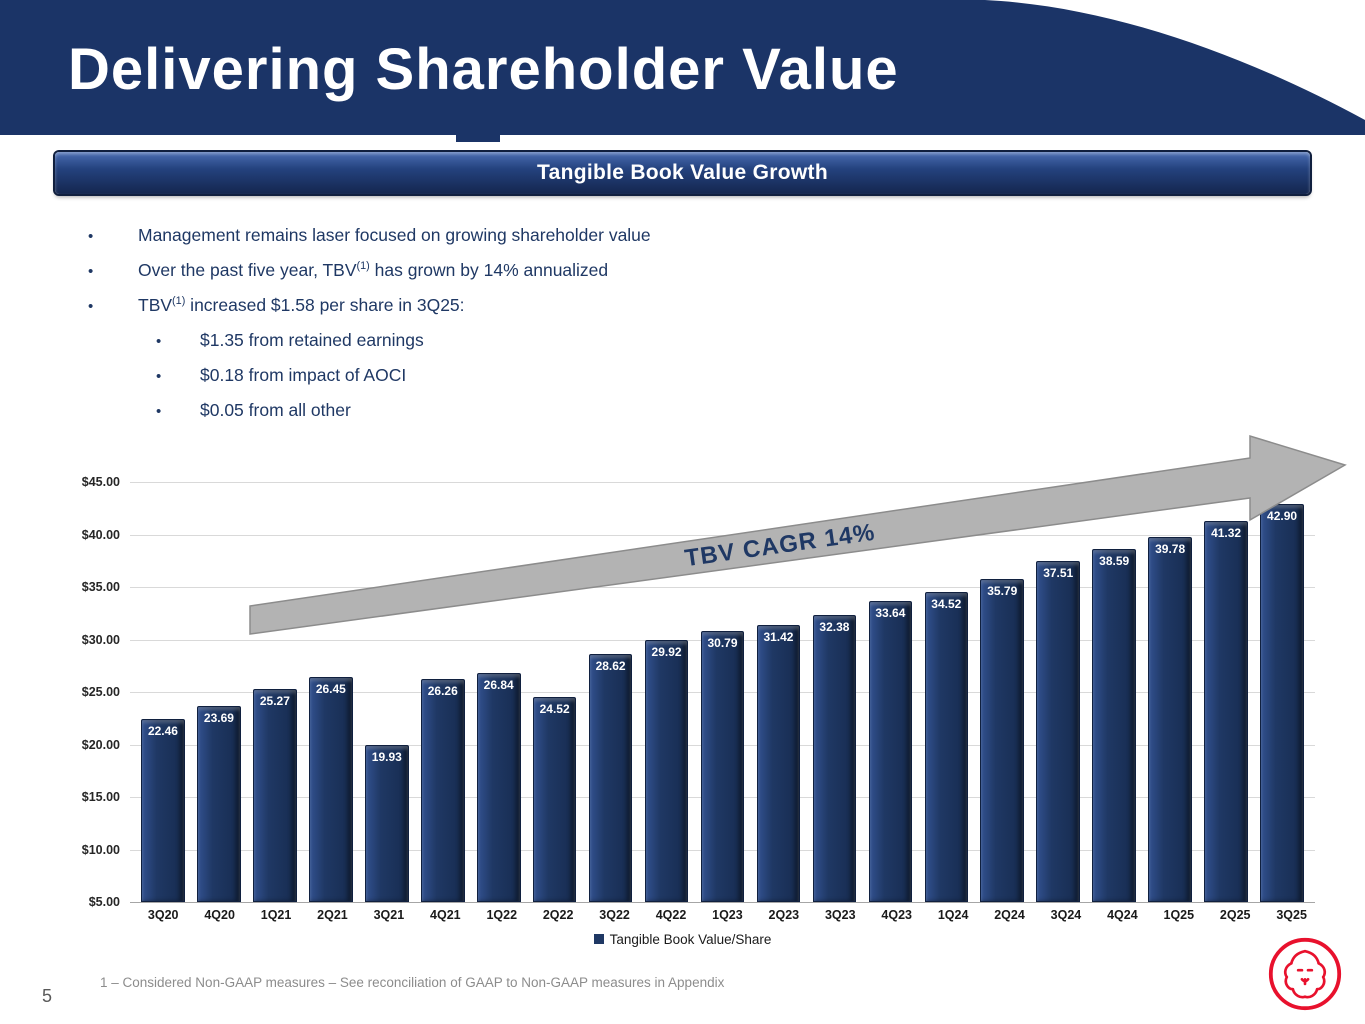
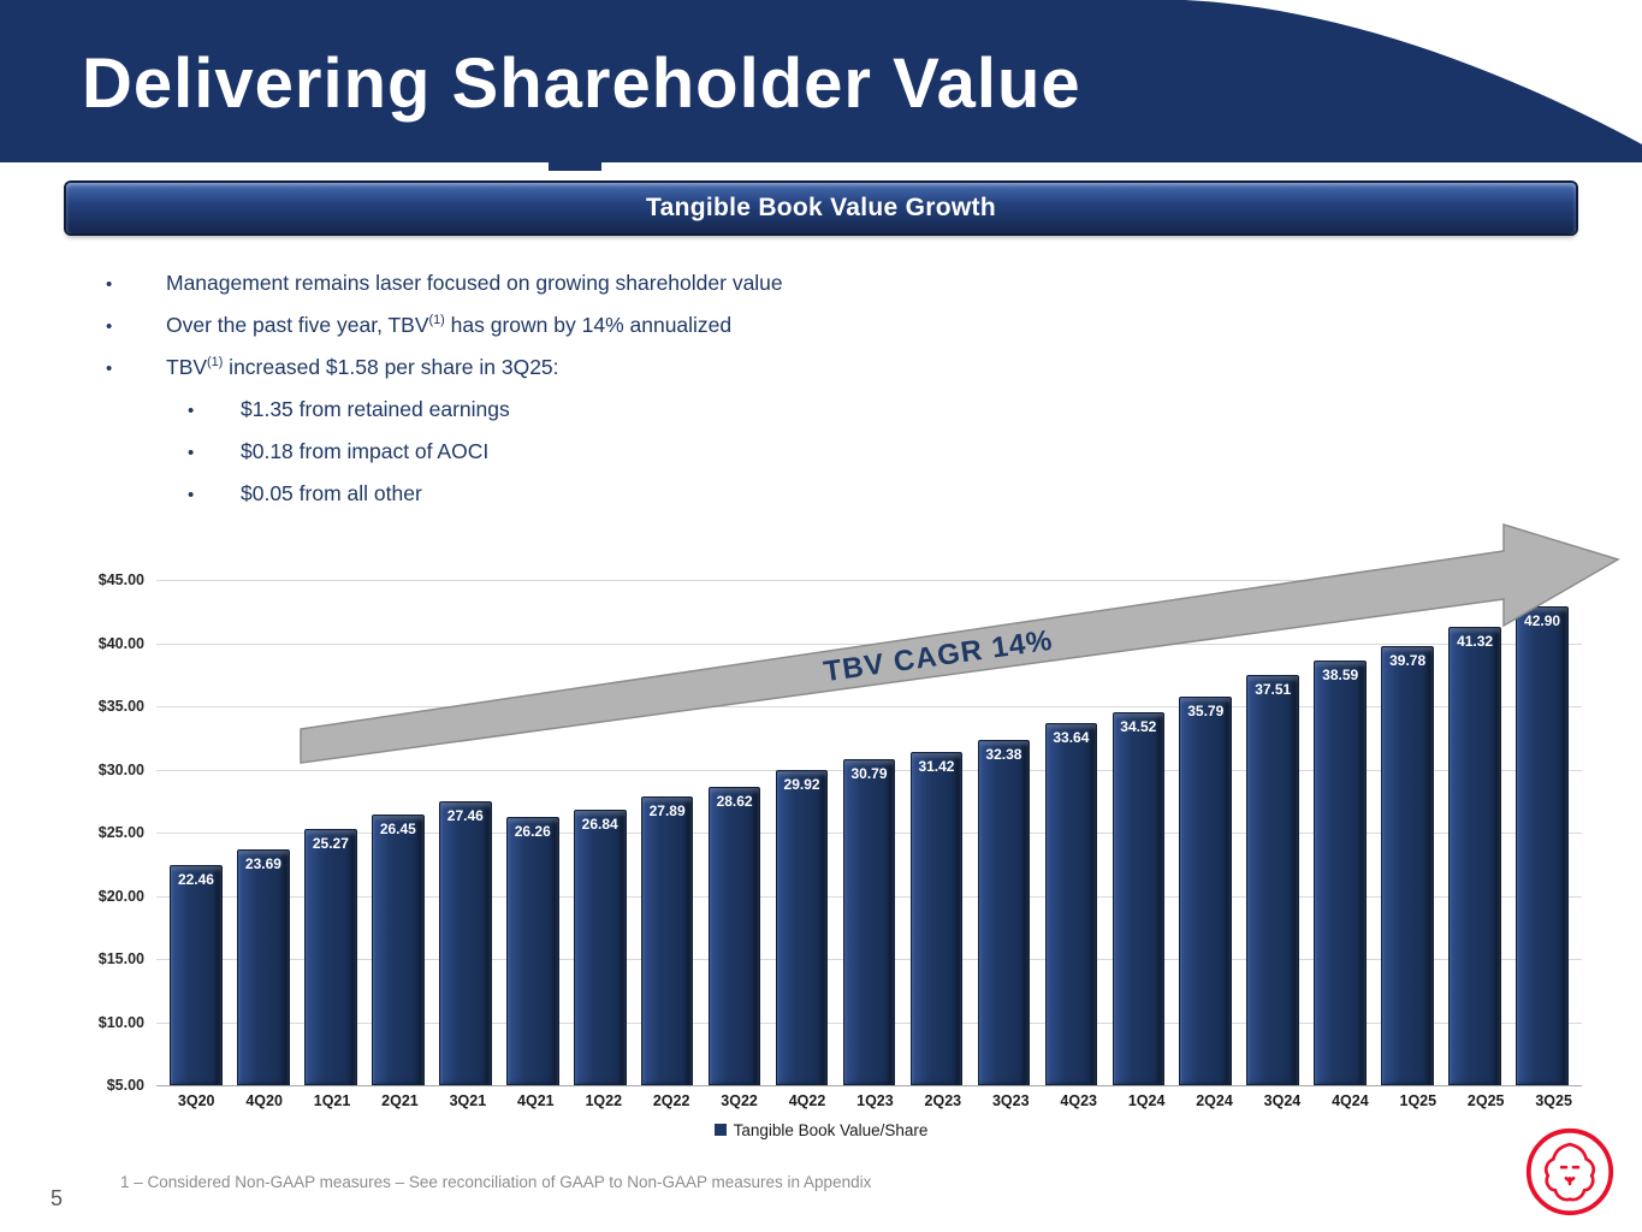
3Q21: 19.93 -> 27.46
2Q22: 24.52 -> 27.89
